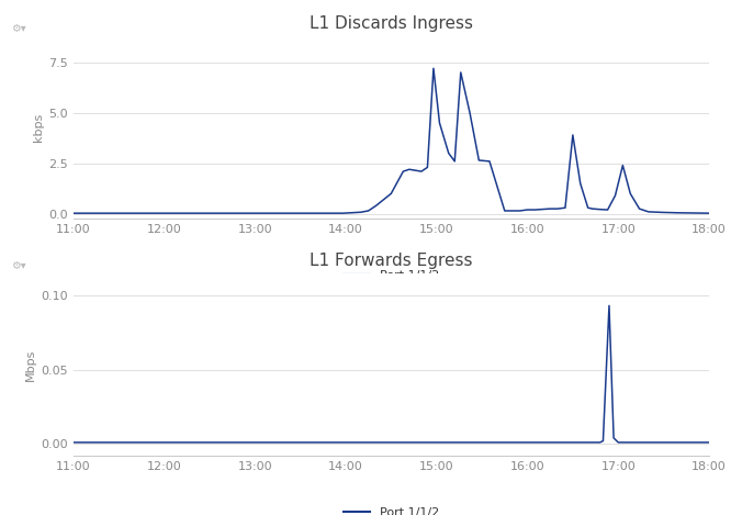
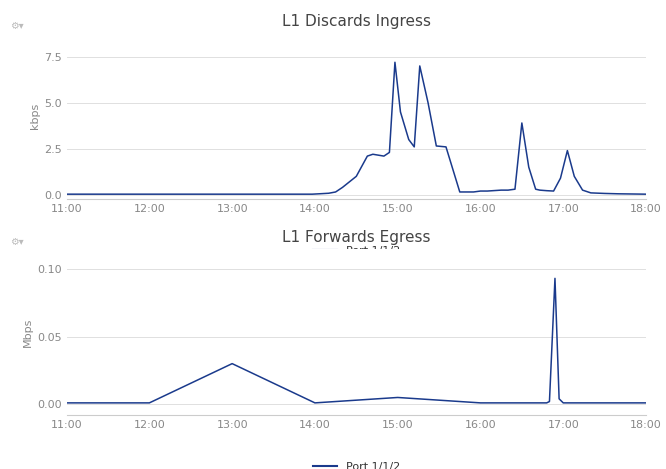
L1 Forwards Egress/13:00: 0.001 -> 0.030
L1 Forwards Egress/15:00: 0.001 -> 0.005
